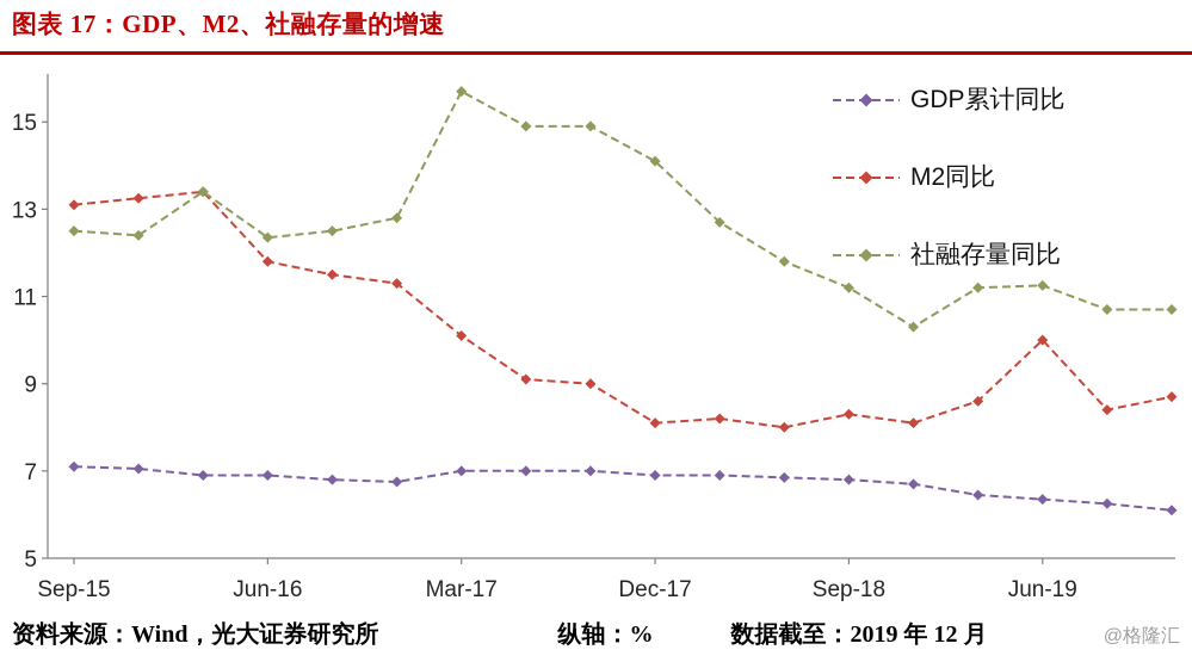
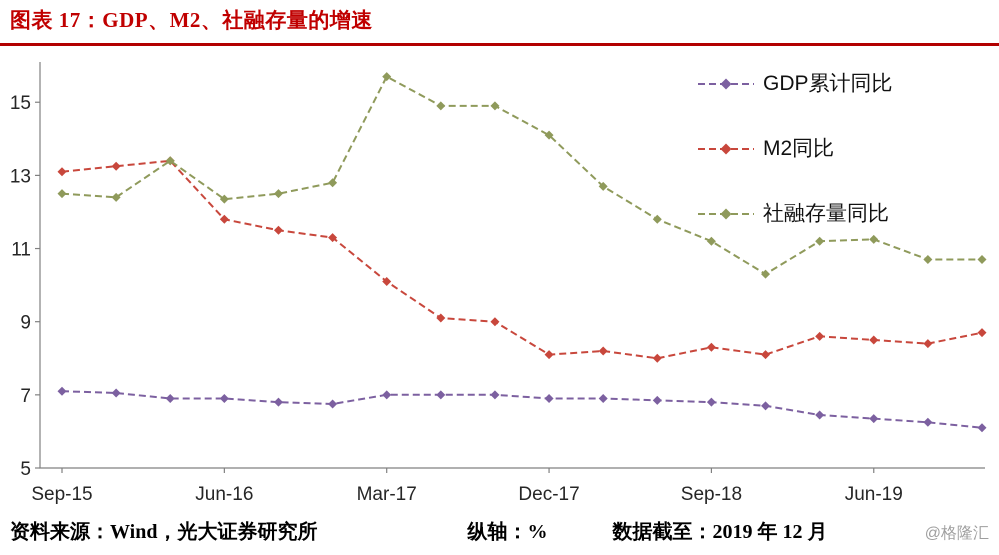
M2同比/Jun-19: 10.0 -> 8.5
